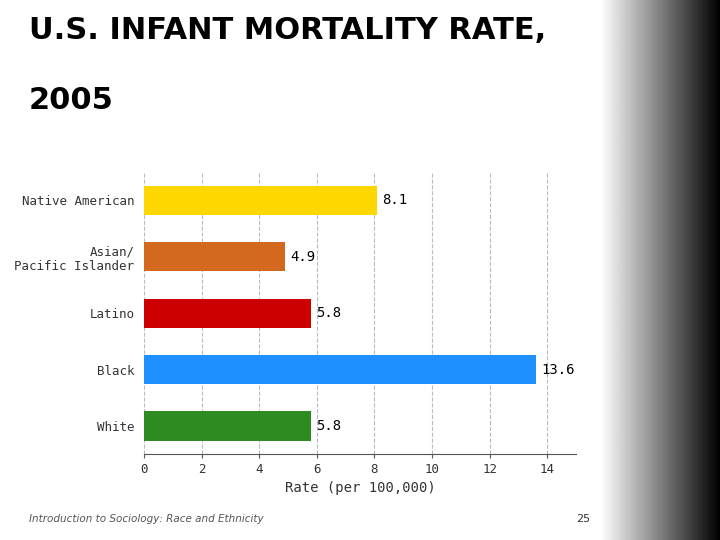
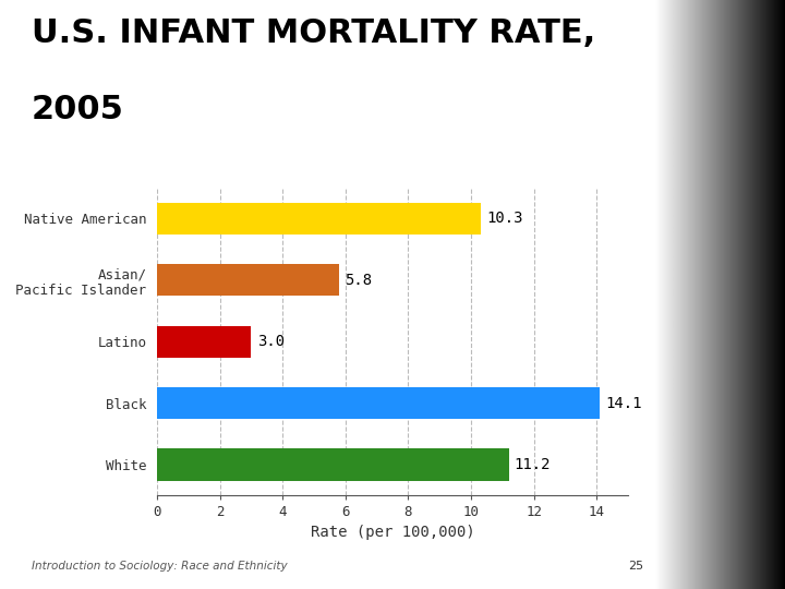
Native American: 8.1 -> 10.3
Asian/ Pacific Islander: 4.9 -> 5.8
Latino: 5.8 -> 3.0
Black: 13.6 -> 14.1
White: 5.8 -> 11.2
